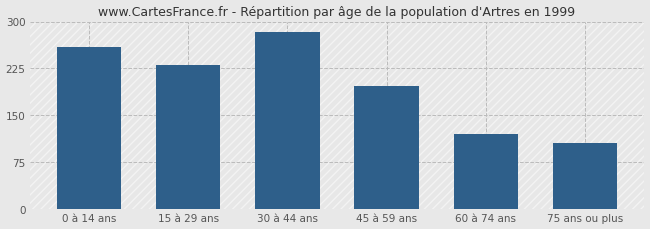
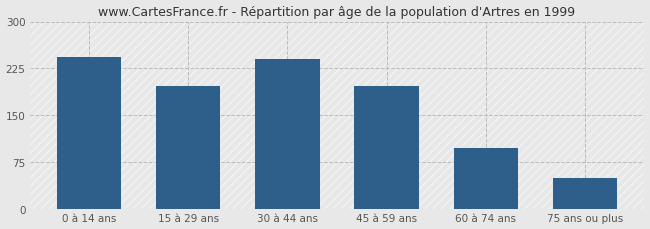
0 à 14 ans: 260 -> 243
15 à 29 ans: 230 -> 197
30 à 44 ans: 284 -> 240
60 à 74 ans: 120 -> 98
75 ans ou plus: 106 -> 50
